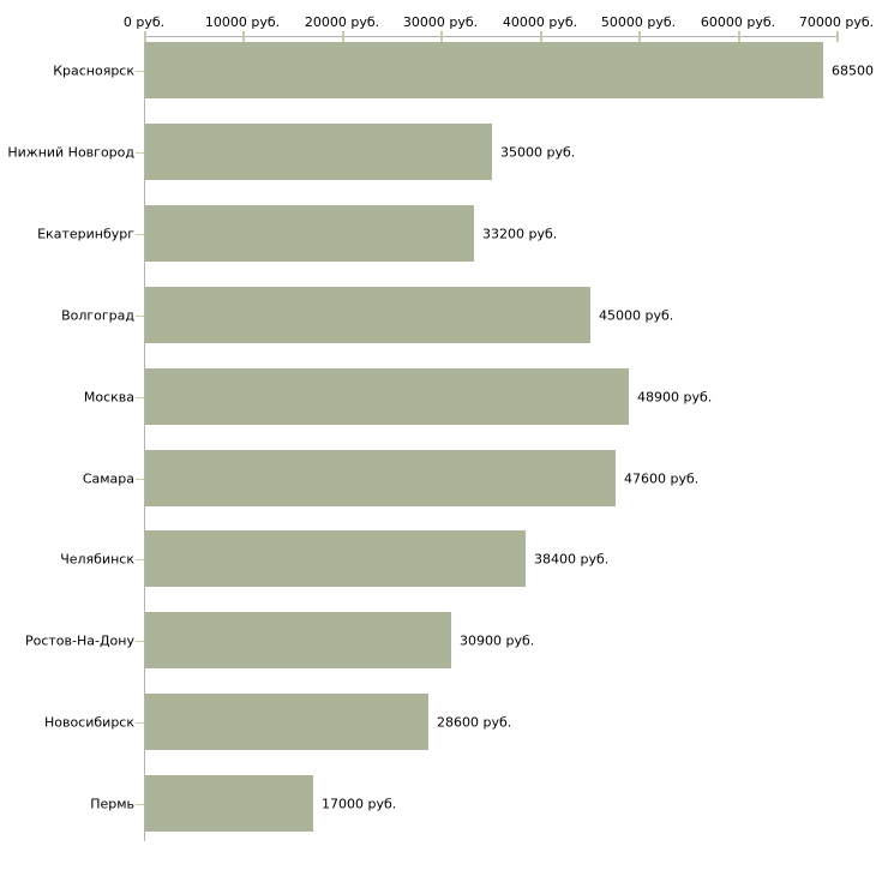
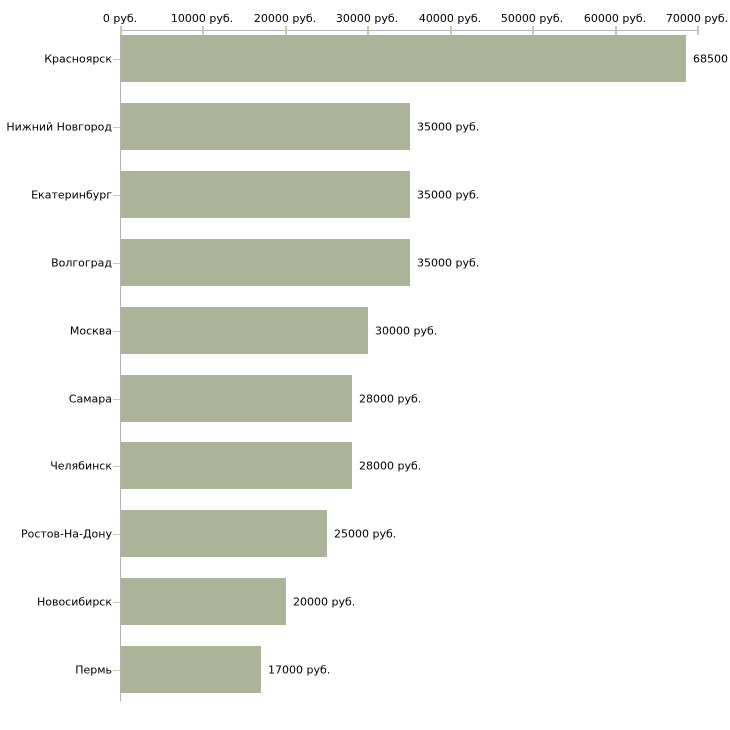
Екатеринбург: 33200 -> 35000
Волгоград: 45000 -> 35000
Москва: 48900 -> 30000
Самара: 47600 -> 28000
Челябинск: 38400 -> 28000
Ростов-На-Дону: 30900 -> 25000
Новосибирск: 28600 -> 20000
